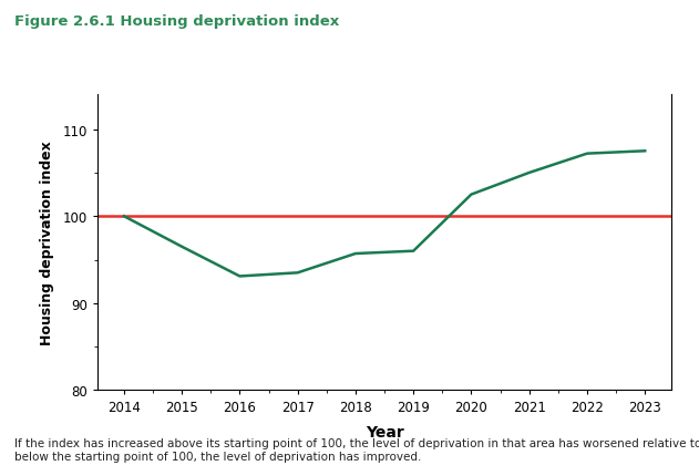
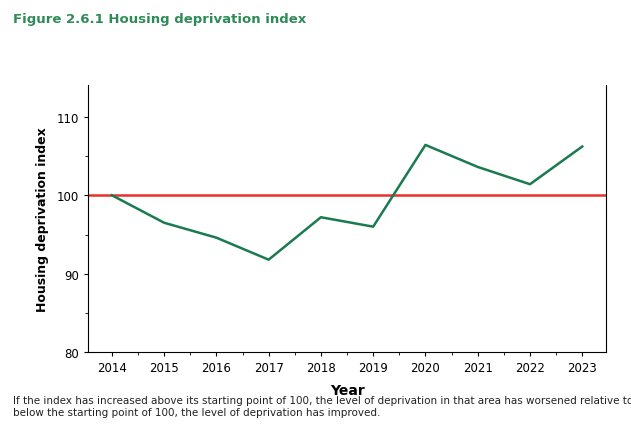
2016: 93.1 -> 94.6
2017: 93.5 -> 91.8
2018: 95.7 -> 97.2
2020: 102.5 -> 106.4
2021: 105.0 -> 103.6
2022: 107.2 -> 101.4
2023: 107.5 -> 106.2
